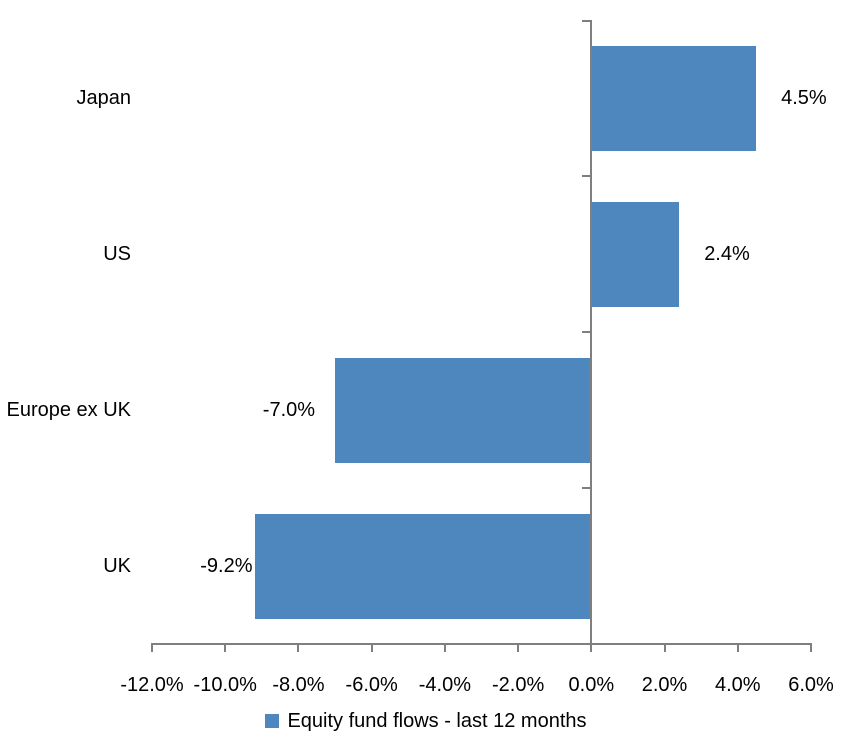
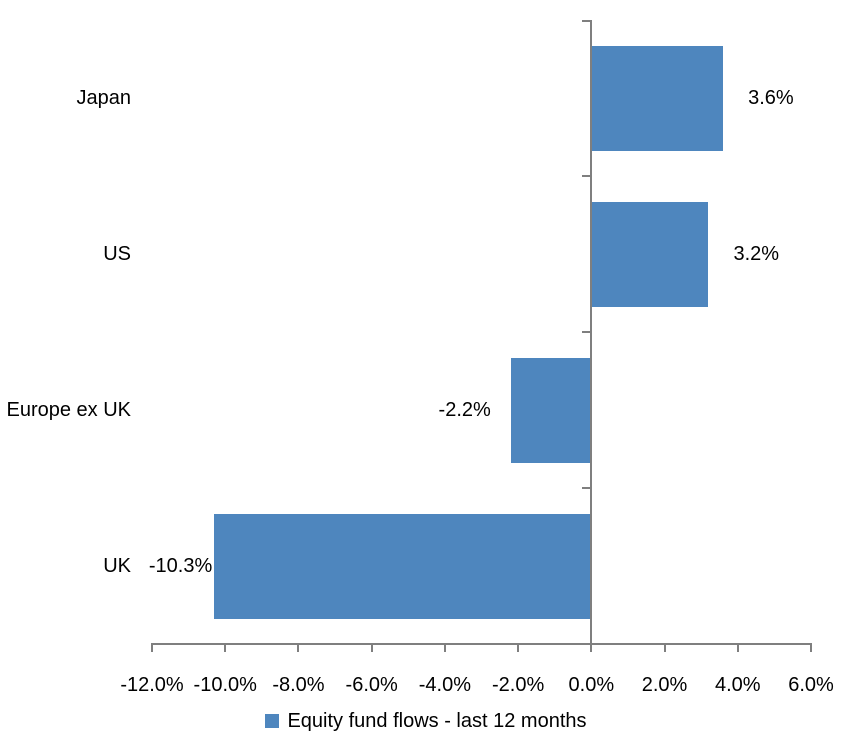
Japan: 4.5% -> 3.6%
US: 2.4% -> 3.2%
Europe ex UK: -7.0% -> -2.2%
UK: -9.2% -> -10.3%
